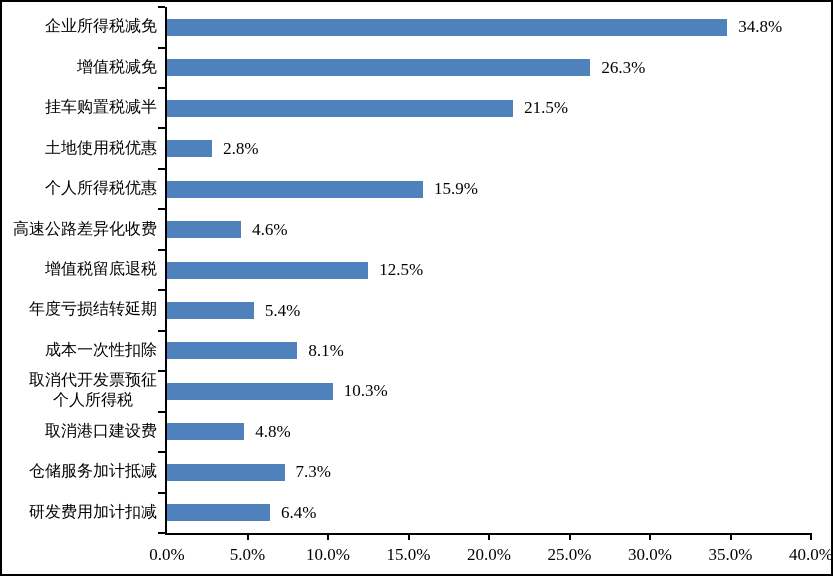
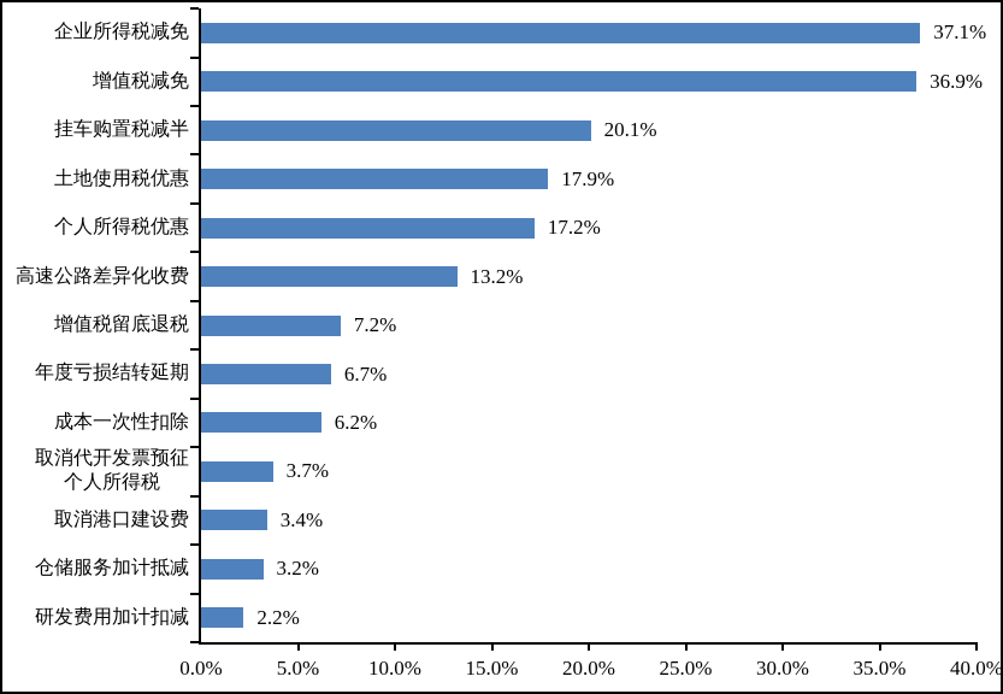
企业所得税减免: 34.8% -> 37.1%
增值税减免: 26.3% -> 36.9%
挂车购置税减半: 21.5% -> 20.1%
土地使用税优惠: 2.8% -> 17.9%
个人所得税优惠: 15.9% -> 17.2%
高速公路差异化收费: 4.6% -> 13.2%
增值税留底退税: 12.5% -> 7.2%
年度亏损结转延期: 5.4% -> 6.7%
成本一次性扣除: 8.1% -> 6.2%
取消代开发票预征 个人所得税: 10.3% -> 3.7%
取消港口建设费: 4.8% -> 3.4%
仓储服务加计抵减: 7.3% -> 3.2%
研发费用加计扣减: 6.4% -> 2.2%
